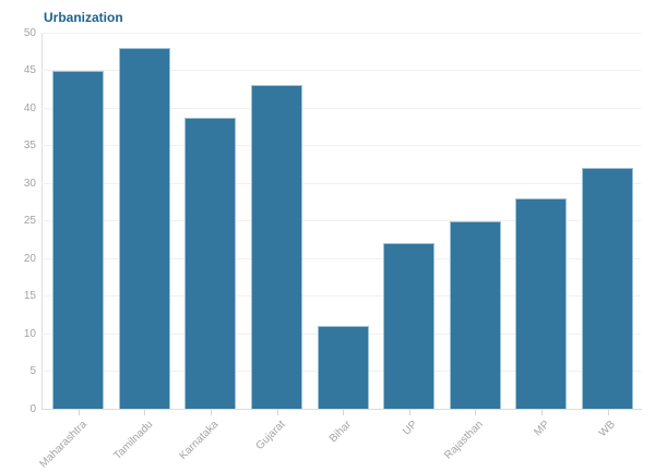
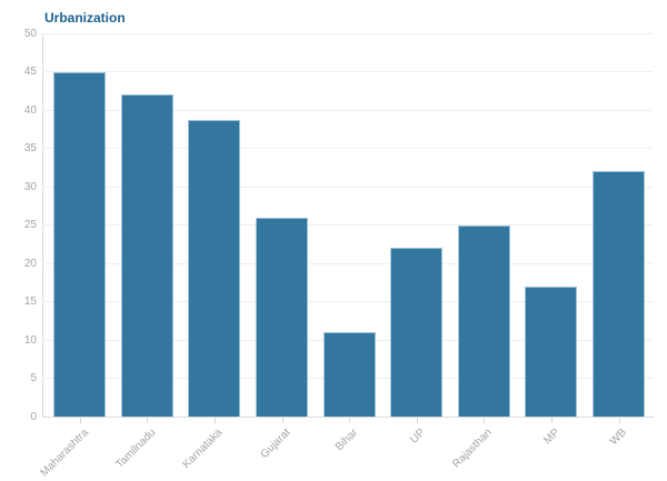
Tamilnadu: 48 -> 42
Gujarat: 43 -> 26
MP: 28 -> 17
